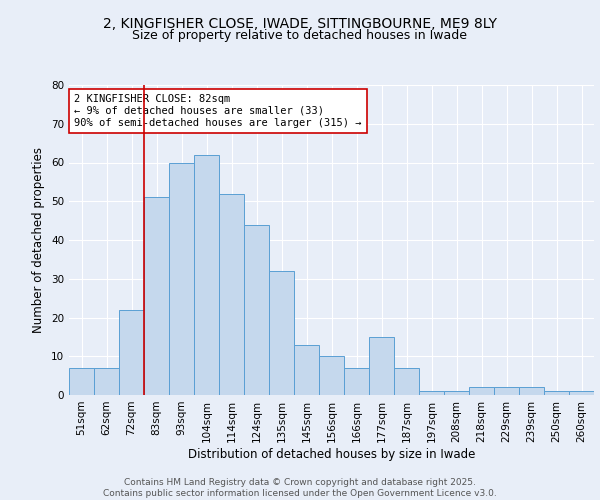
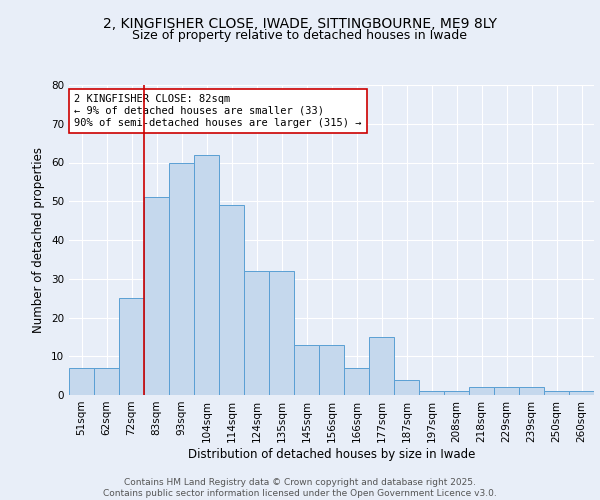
72sqm: 22 -> 25
114sqm: 52 -> 49
124sqm: 44 -> 32
156sqm: 10 -> 13
187sqm: 7 -> 4
